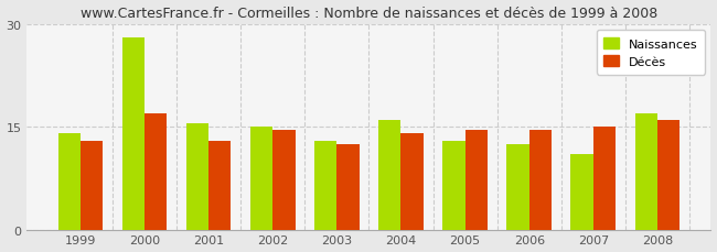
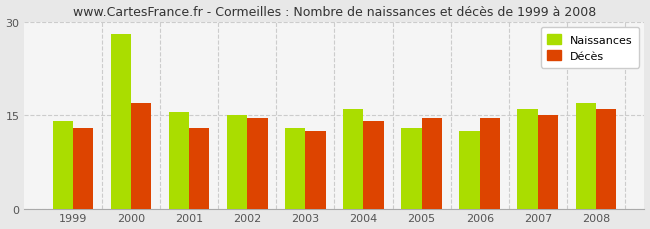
Naissances/2007: 11.0 -> 16.0
